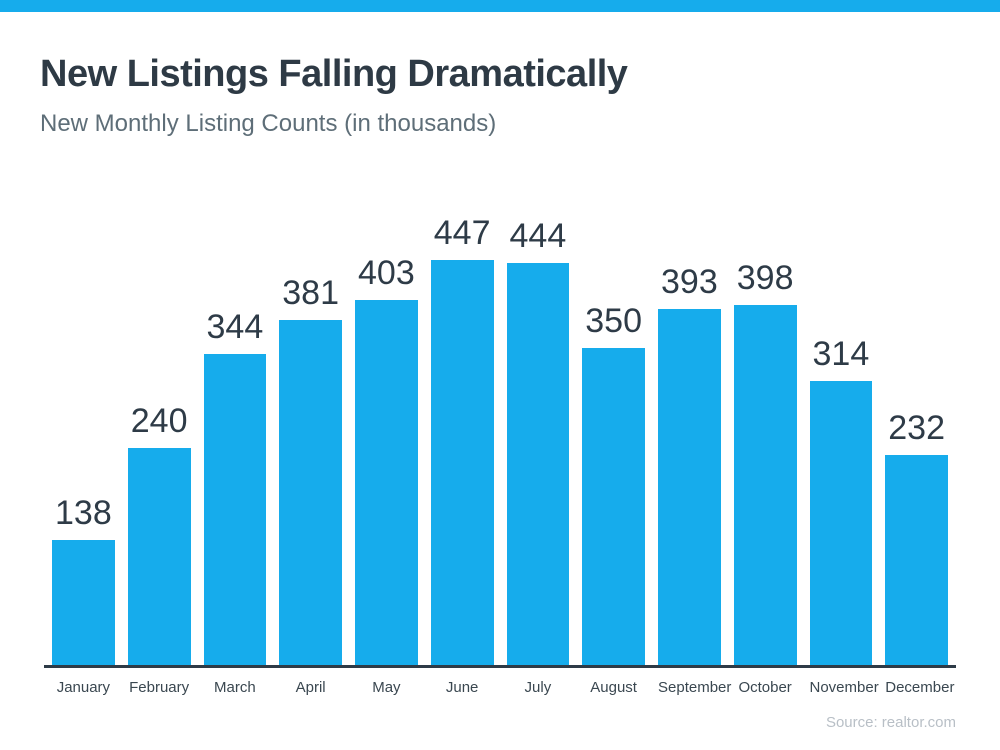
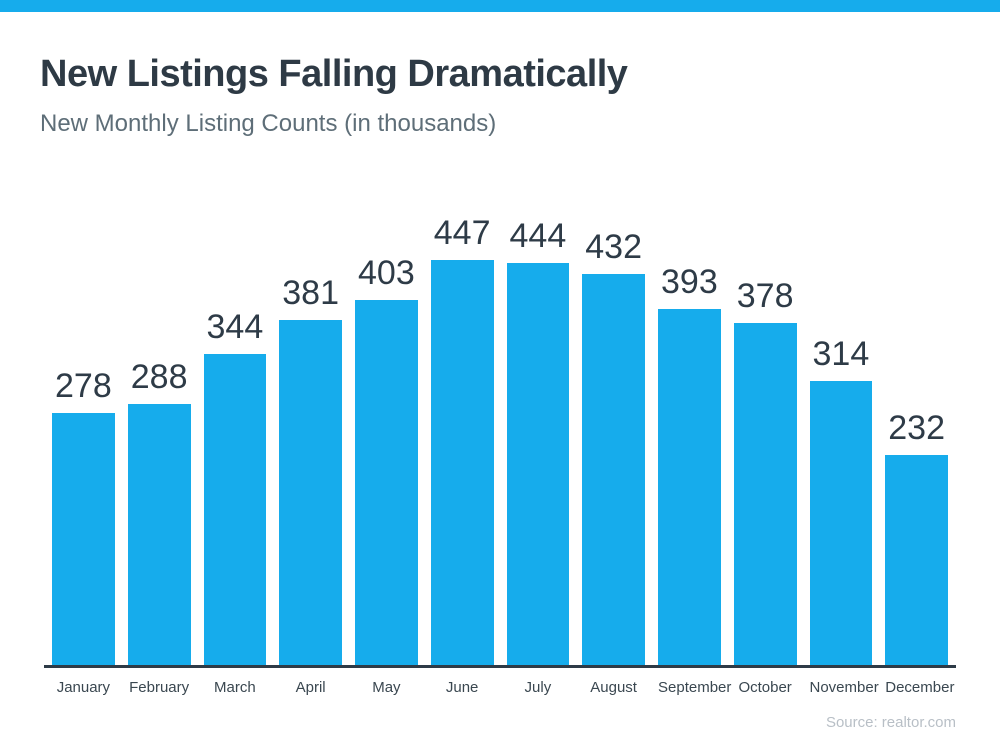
January: 138 -> 278
February: 240 -> 288
August: 350 -> 432
October: 398 -> 378
